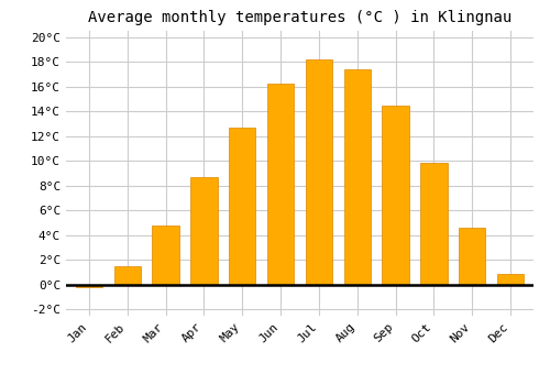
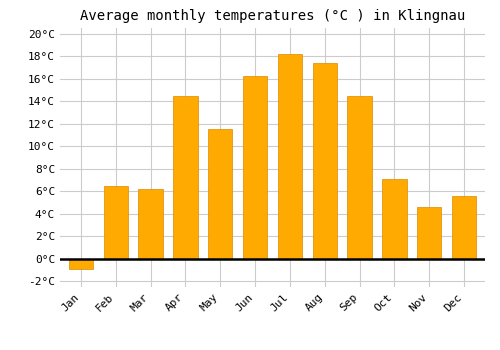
Jan: -0.2°C -> -0.9°C
Feb: 1.5°C -> 6.5°C
Mar: 4.8°C -> 6.2°C
Apr: 8.7°C -> 14.5°C
May: 12.7°C -> 11.5°C
Oct: 9.8°C -> 7.1°C
Dec: 0.9°C -> 5.6°C
